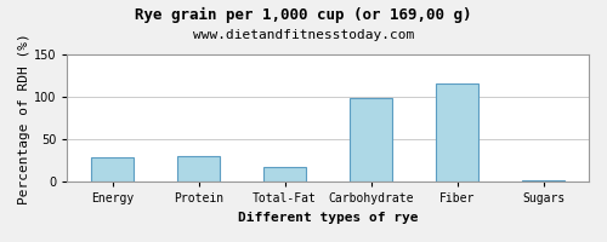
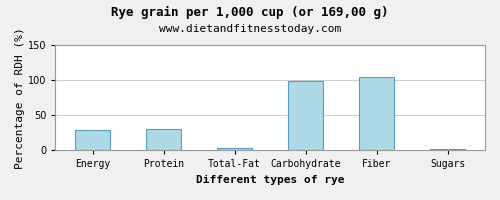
Total-Fat: 18 -> 4
Fiber: 116 -> 104
